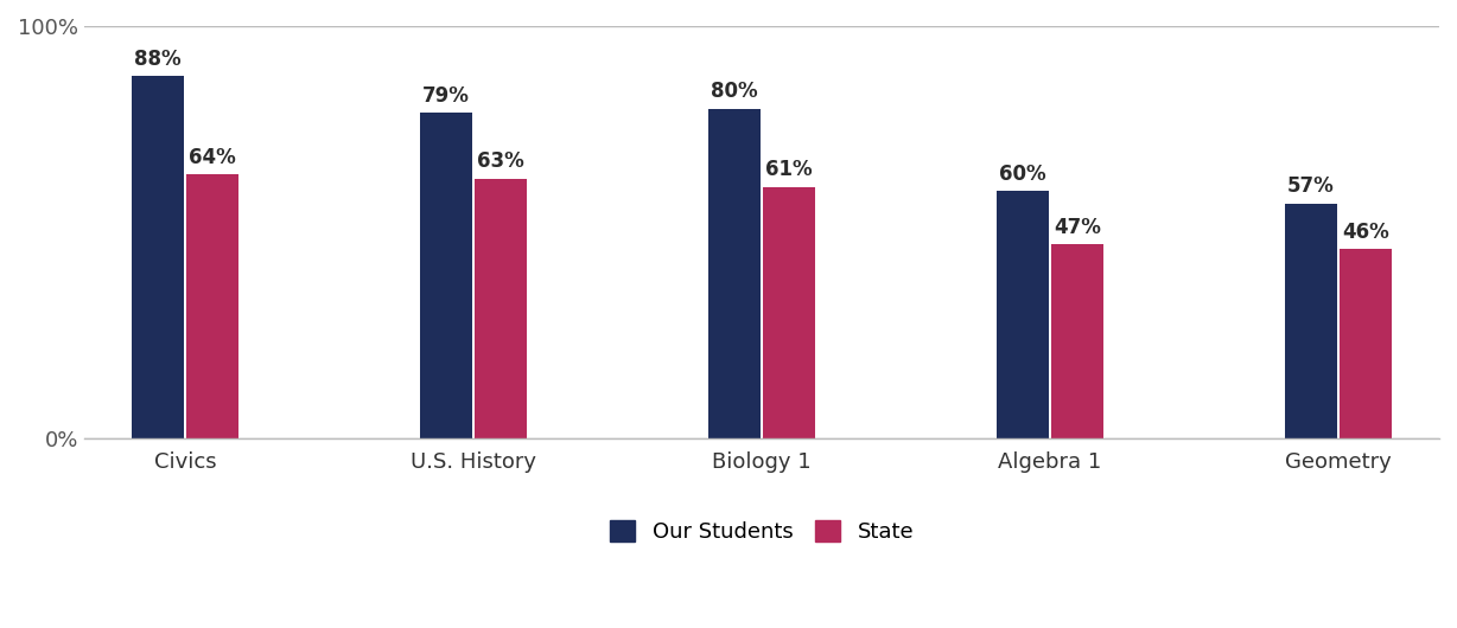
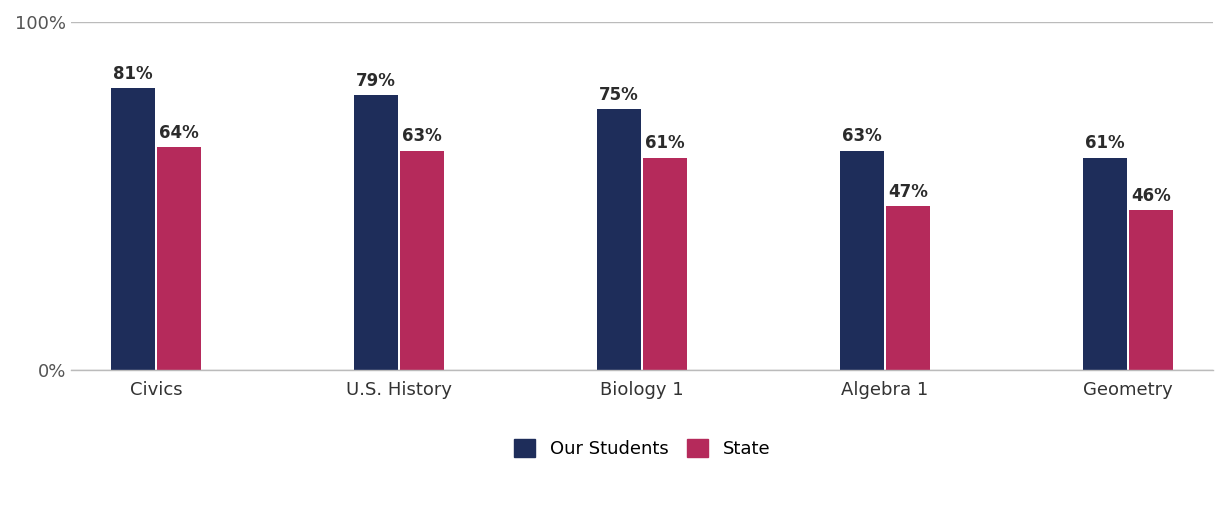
Our Students/Civics: 88% -> 81%
Our Students/Biology 1: 80% -> 75%
Our Students/Algebra 1: 60% -> 63%
Our Students/Geometry: 57% -> 61%
